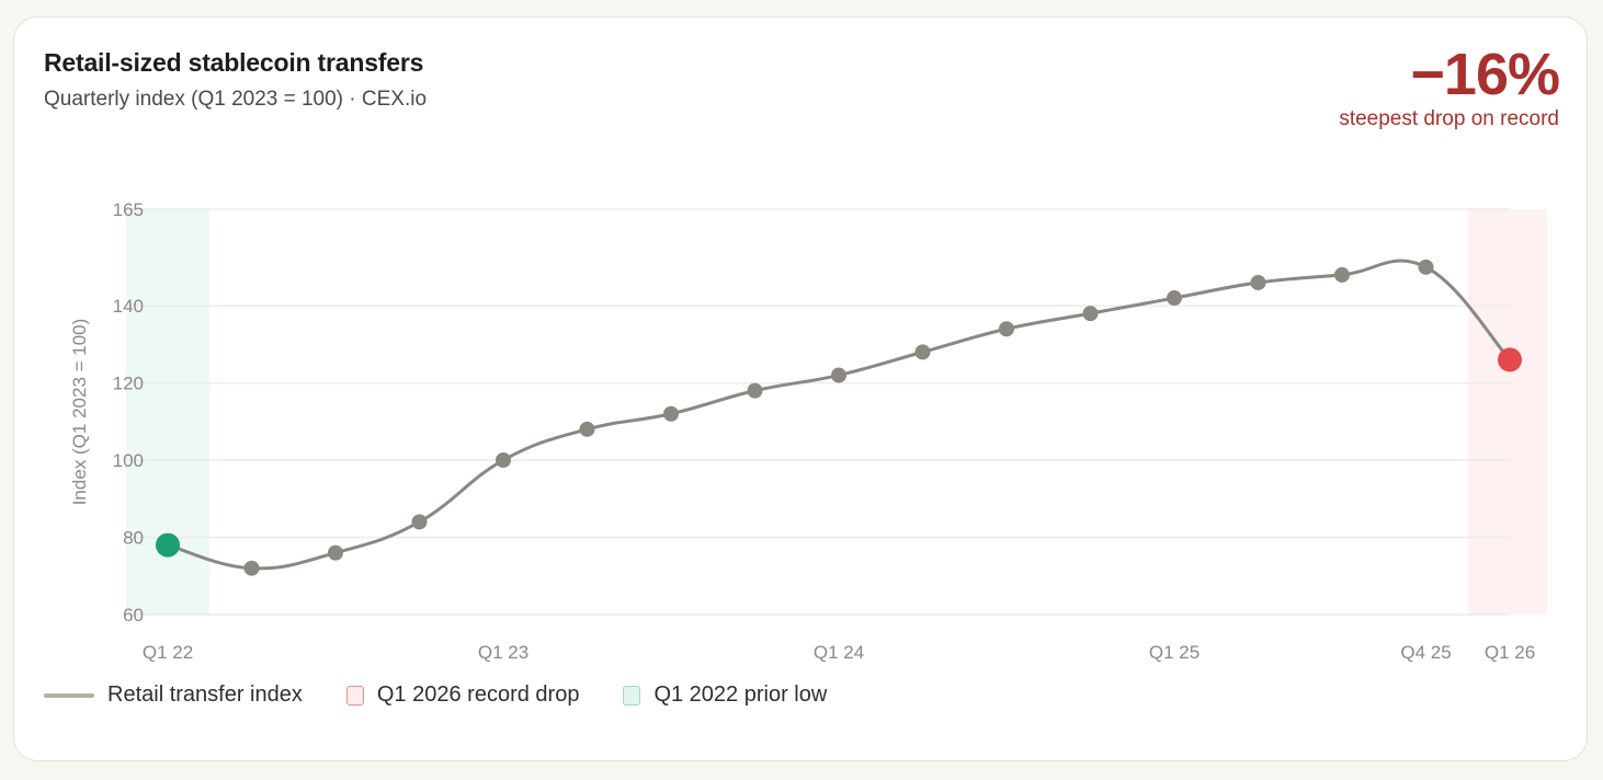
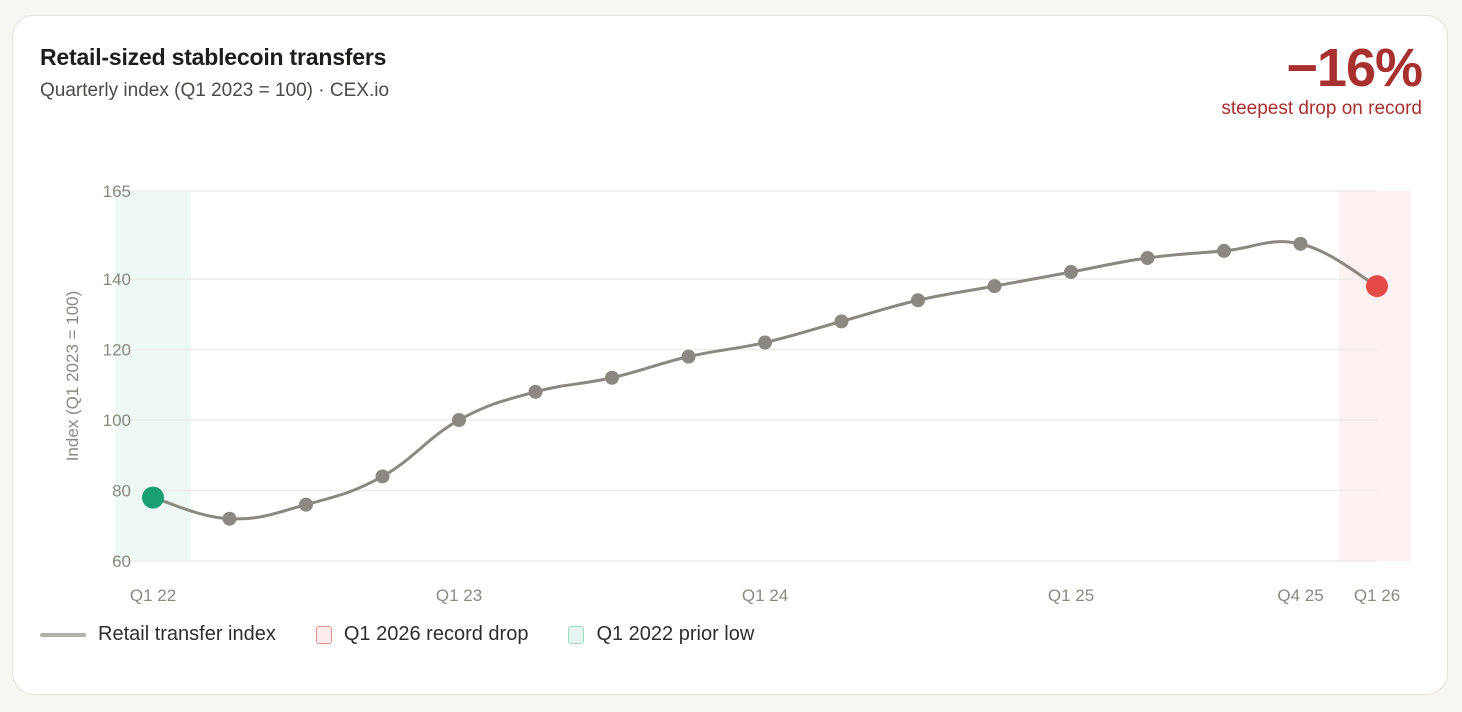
Q1 26: 126 -> 138
